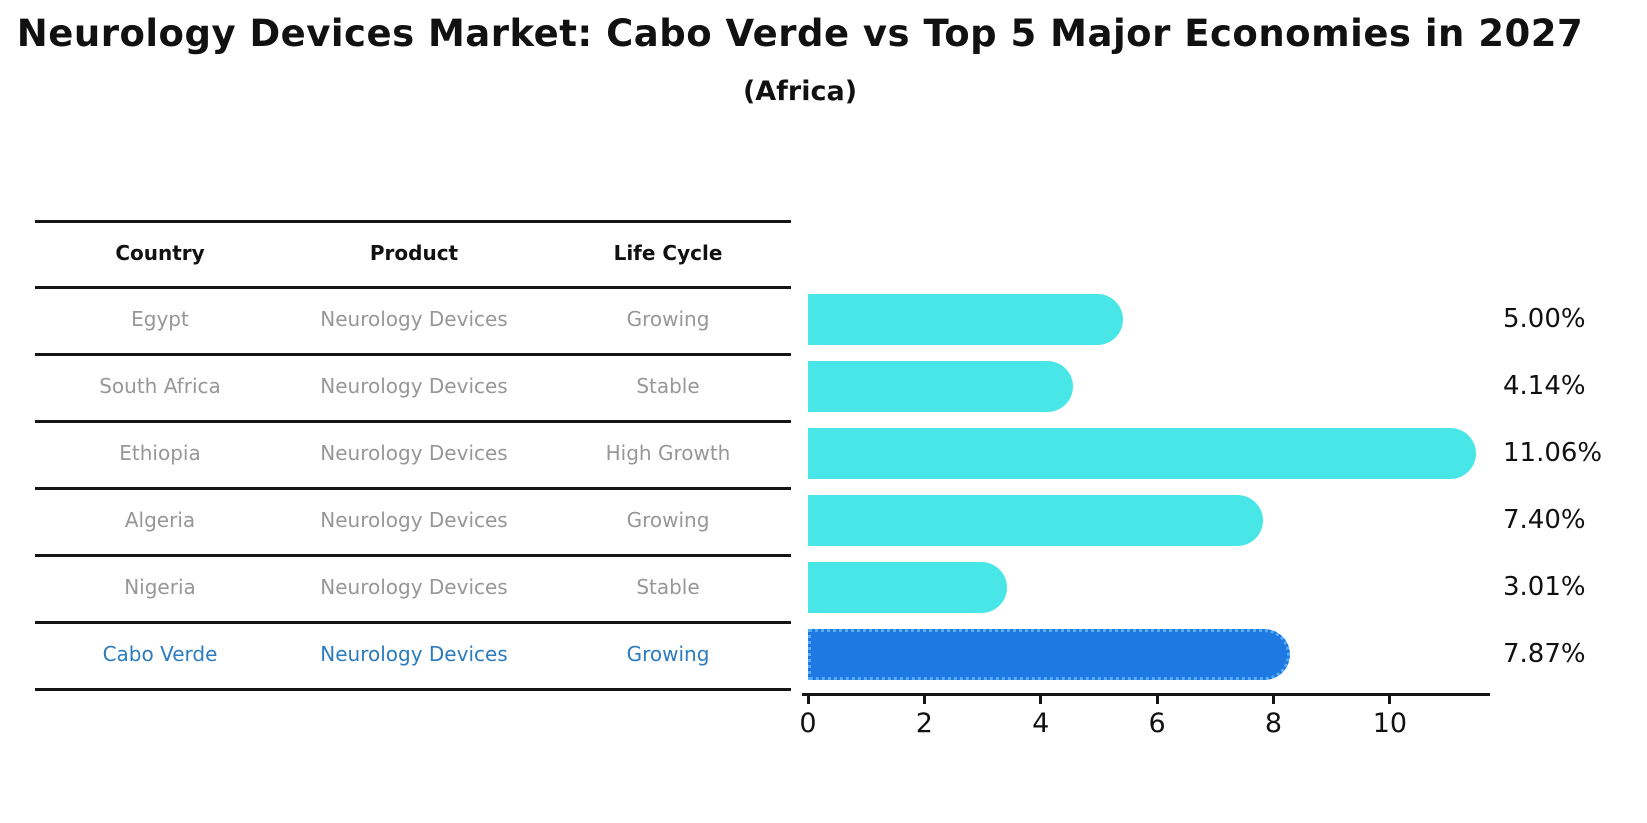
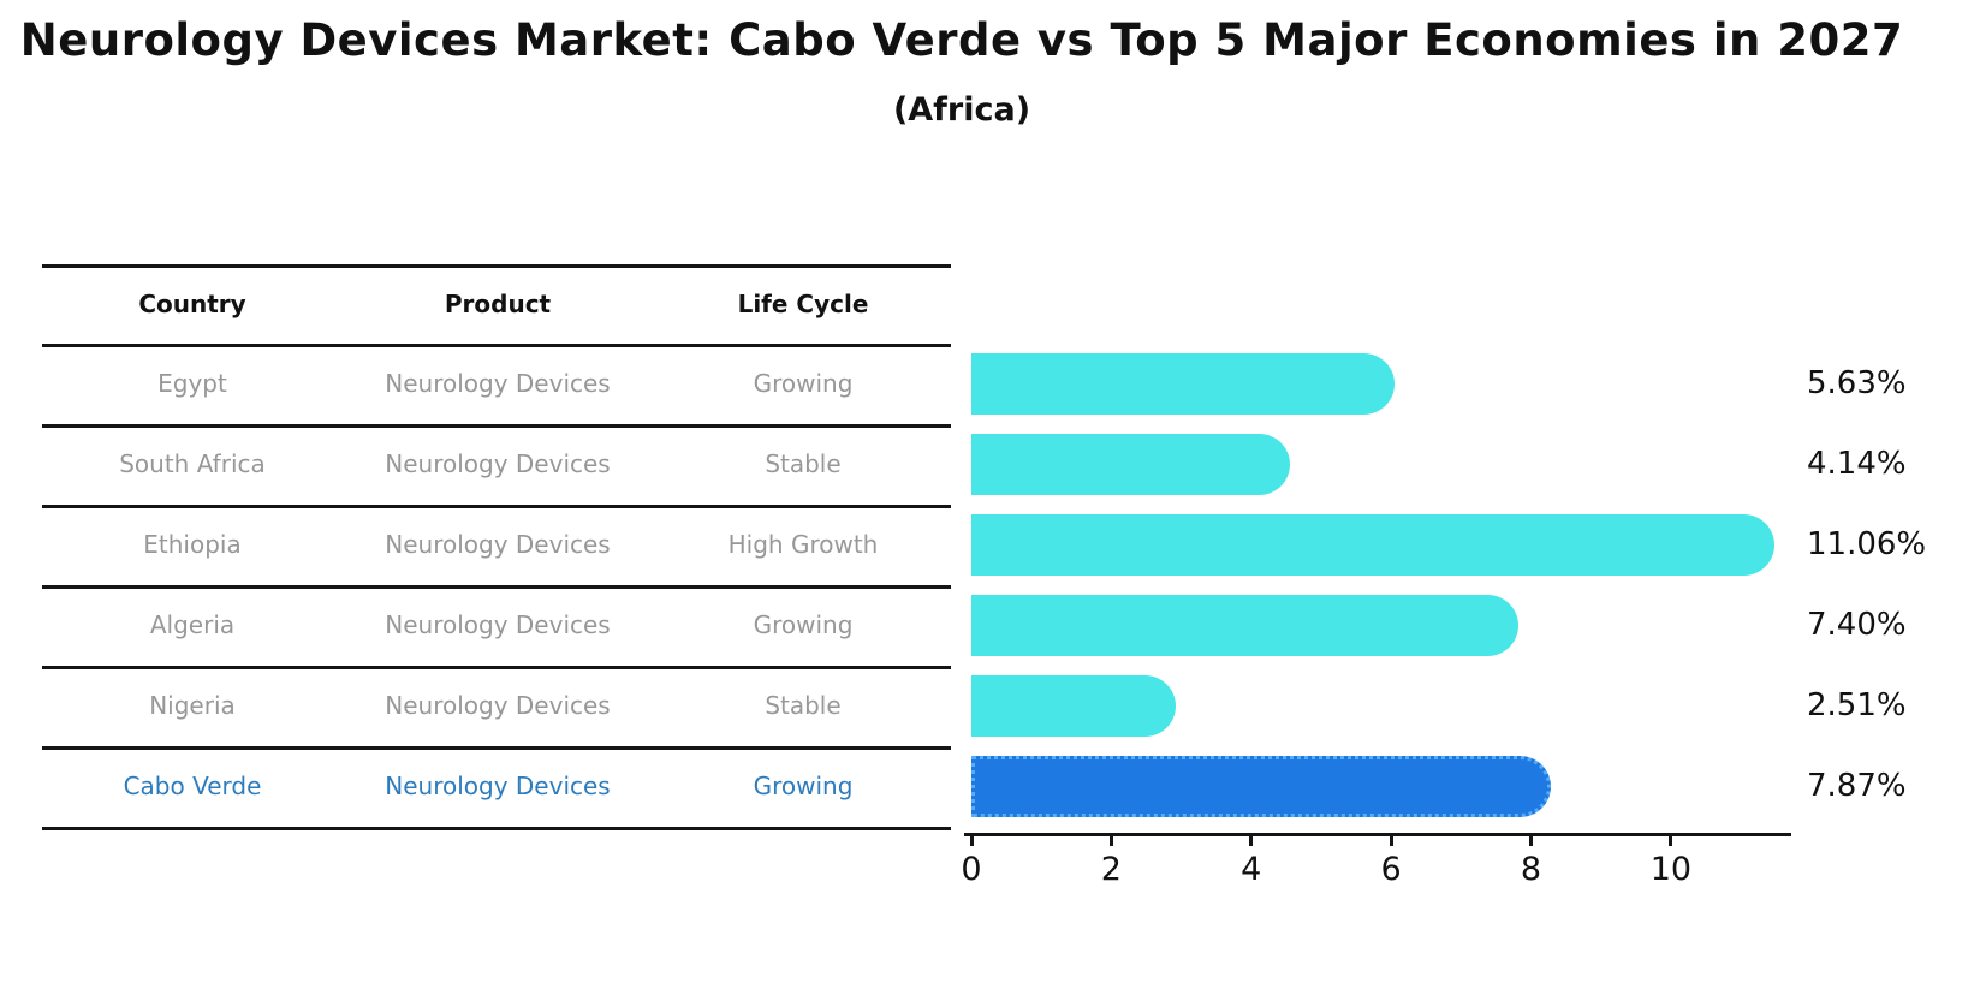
Egypt: 5.00% -> 5.63%
Nigeria: 3.01% -> 2.51%
